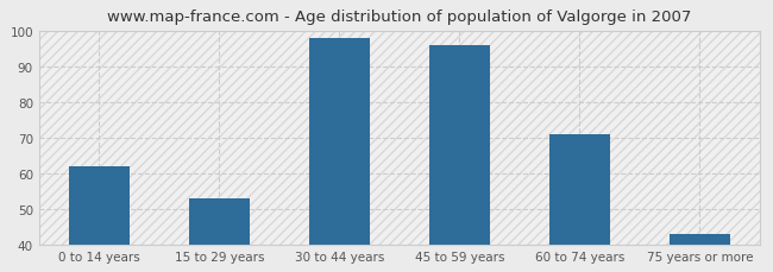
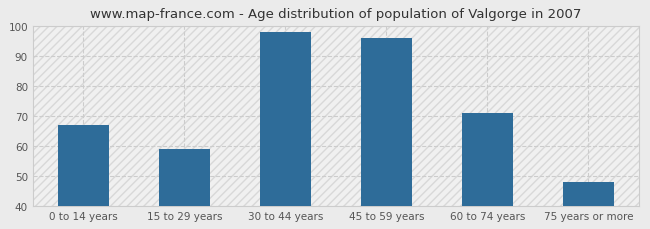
0 to 14 years: 62 -> 67
15 to 29 years: 53 -> 59
75 years or more: 43 -> 48
